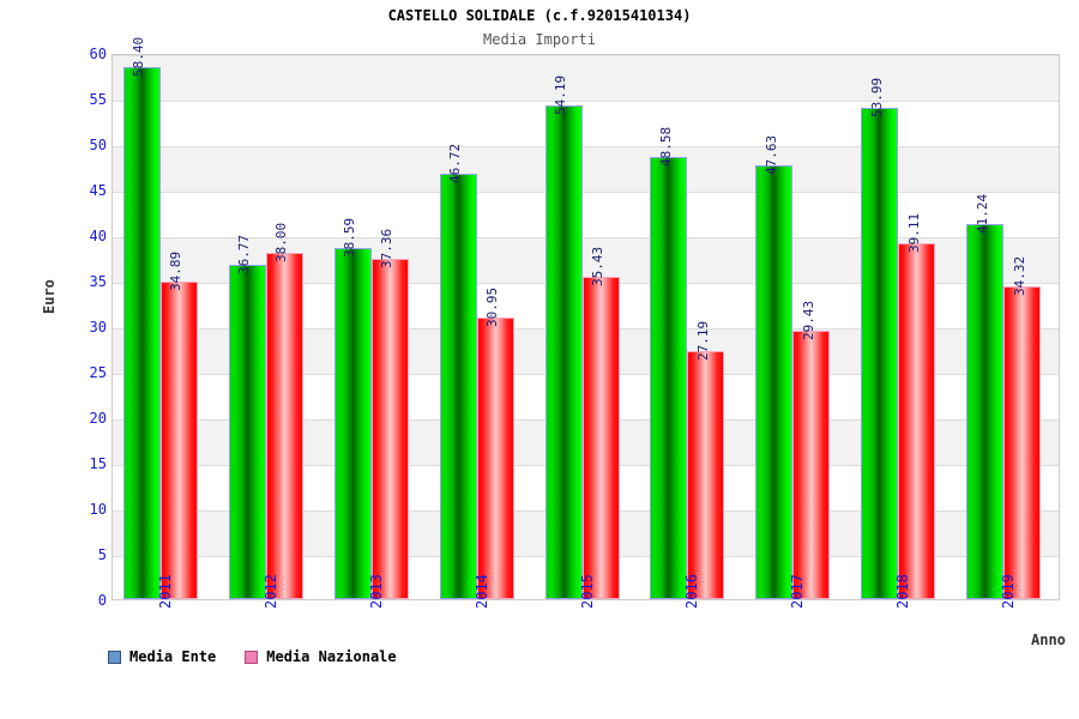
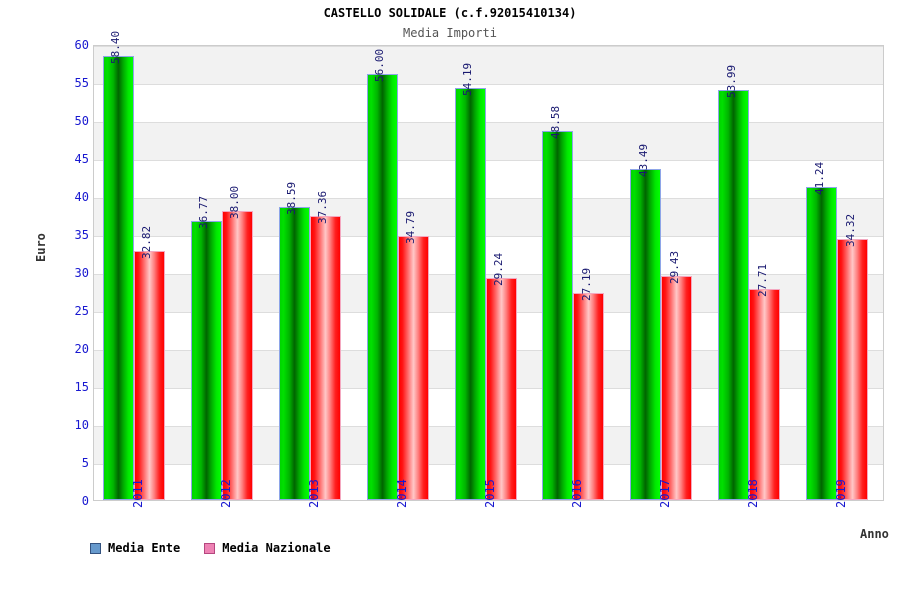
Media Nazionale/2011: 34.89 -> 32.82
Media Ente/2014: 46.72 -> 56.00
Media Nazionale/2014: 30.95 -> 34.79
Media Nazionale/2015: 35.43 -> 29.24
Media Ente/2017: 47.63 -> 43.49
Media Nazionale/2018: 39.11 -> 27.71
